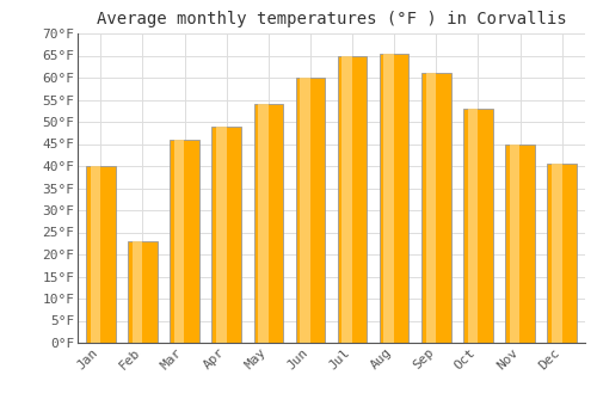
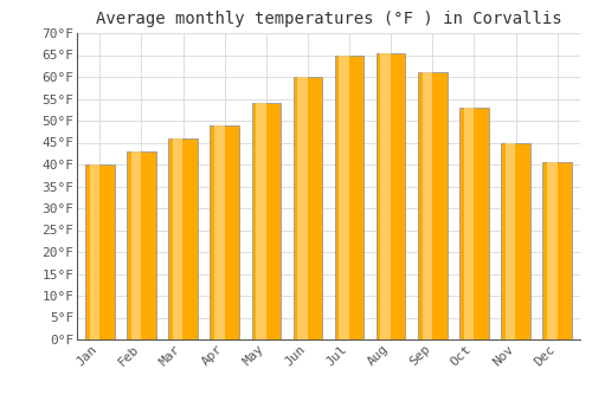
Feb: 23.0°F -> 43.0°F
